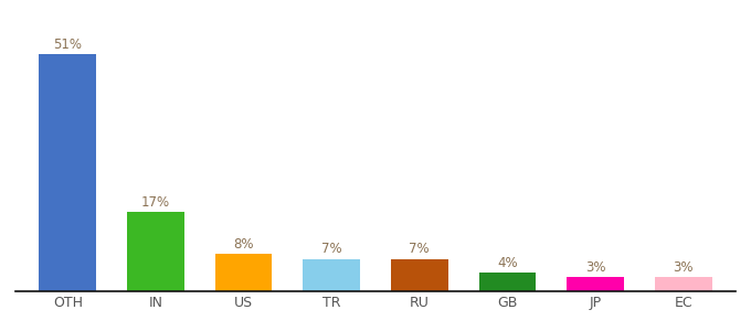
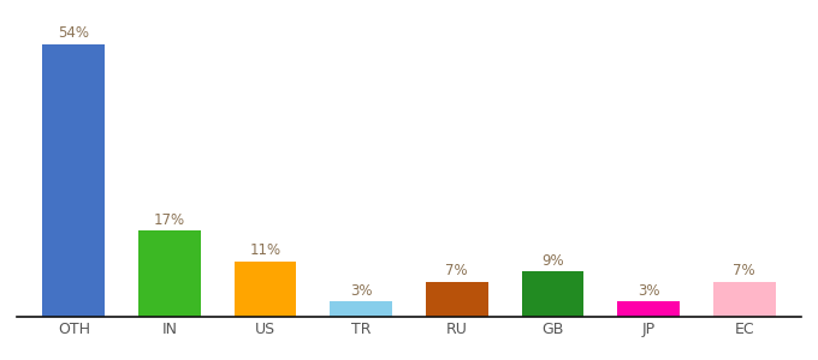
OTH: 51% -> 54%
US: 8% -> 11%
TR: 7% -> 3%
GB: 4% -> 9%
EC: 3% -> 7%
